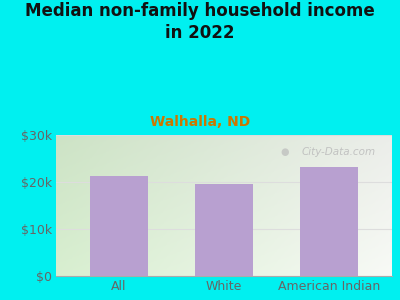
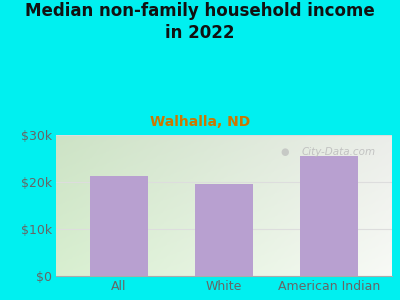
American Indian: $23.2k -> $25.5k
